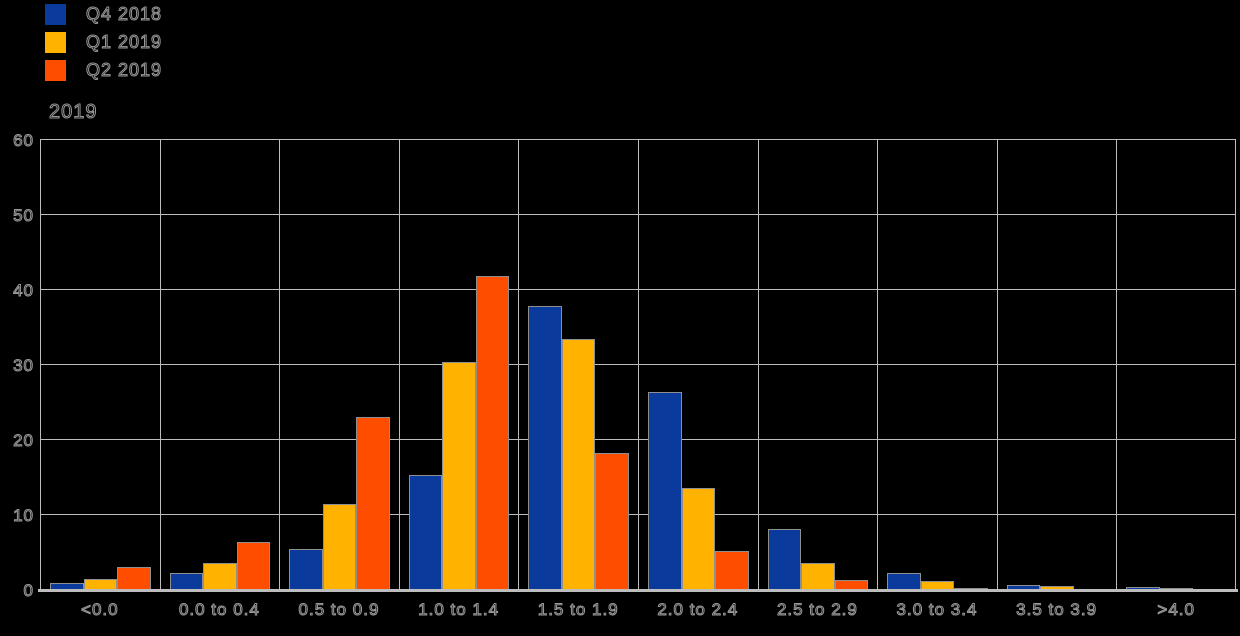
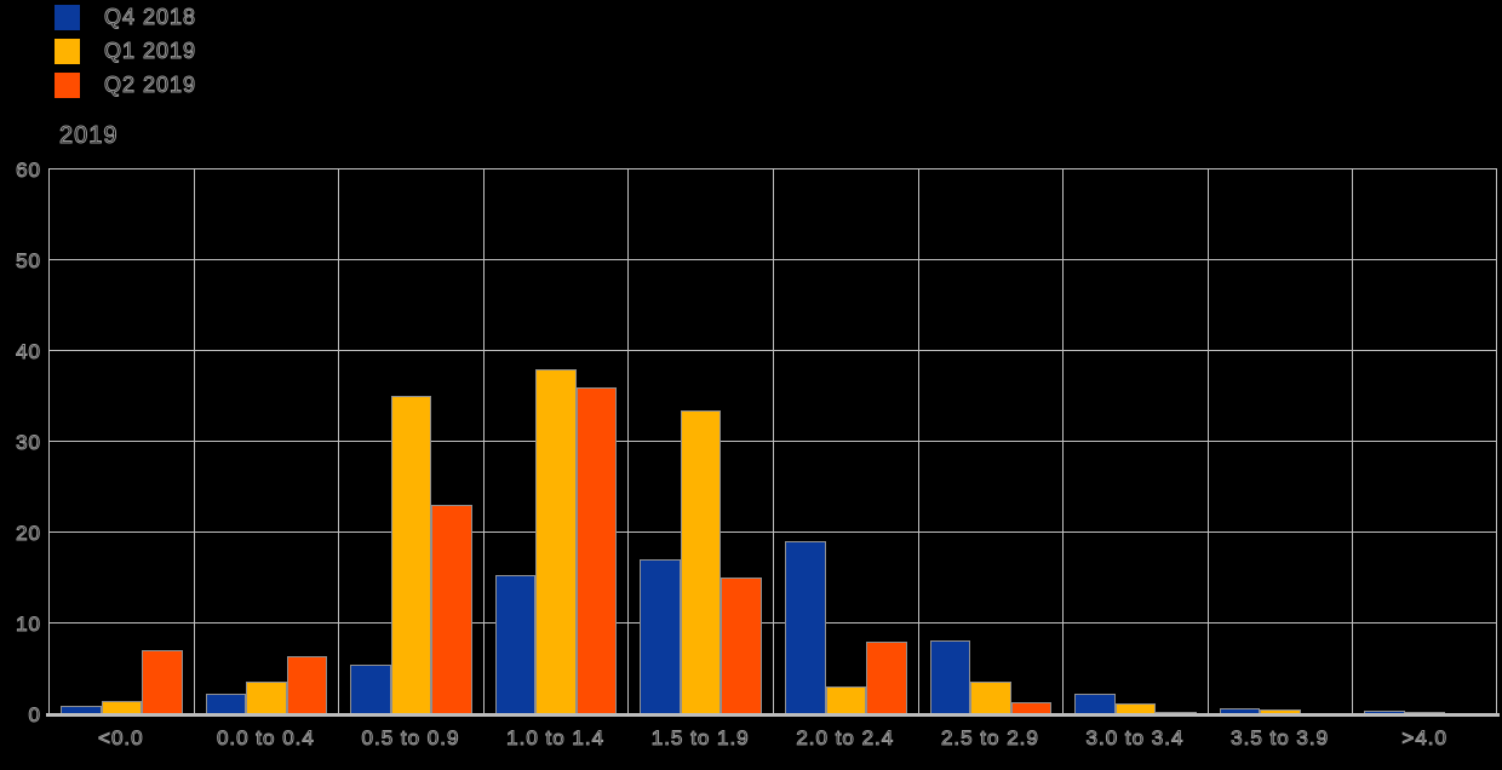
Q2 2019/<0.0: 3 -> 7
Q1 2019/0.5 to 0.9: 12 -> 35
Q1 2019/1.0 to 1.4: 30 -> 38
Q2 2019/1.0 to 1.4: 42 -> 36
Q4 2018/1.5 to 1.9: 38 -> 17
Q2 2019/1.5 to 1.9: 18 -> 15
Q4 2018/2.0 to 2.4: 26 -> 19
Q1 2019/2.0 to 2.4: 14 -> 3
Q2 2019/2.0 to 2.4: 5 -> 8
